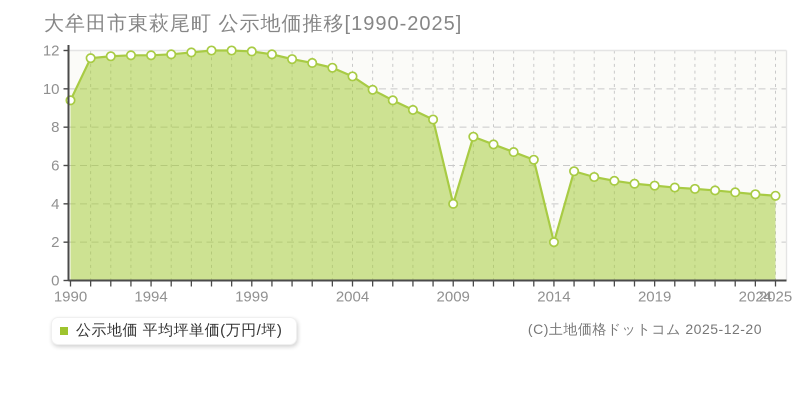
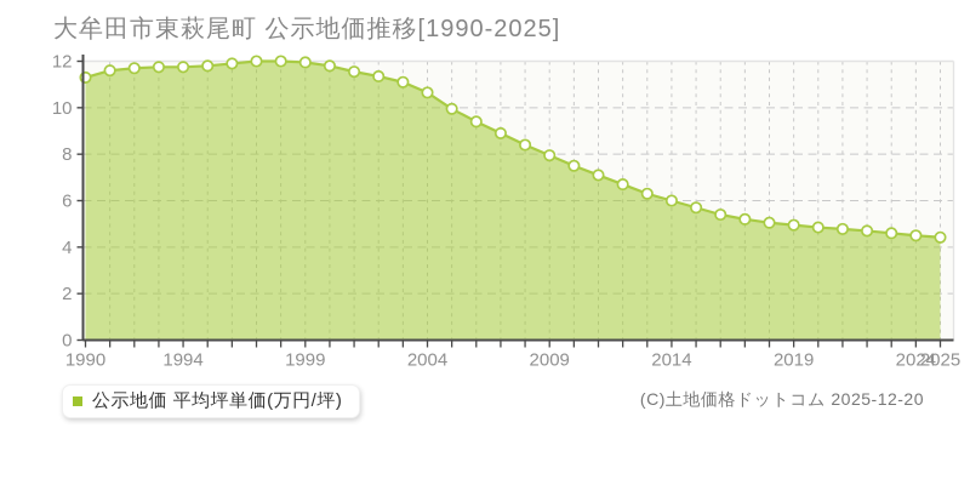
1990: 9.4 -> 11.3
2009: 4.0 -> 8.0
2014: 2.0 -> 6.0
